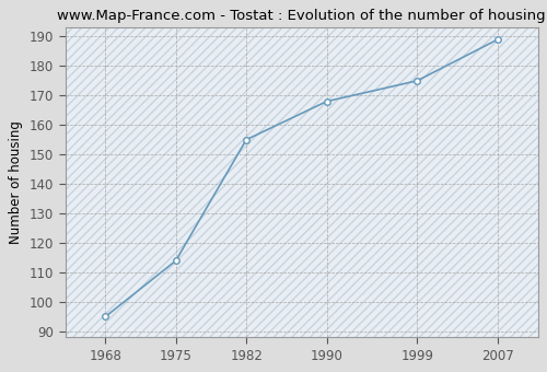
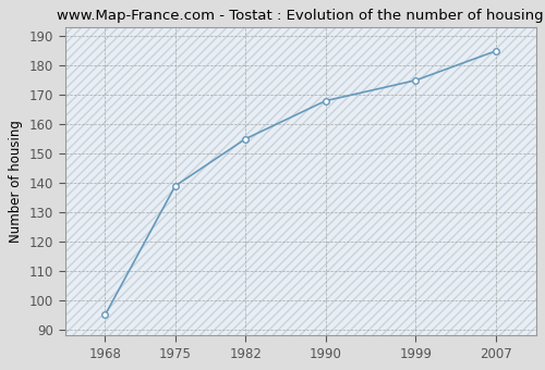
1975: 114 -> 139
2007: 189 -> 185
